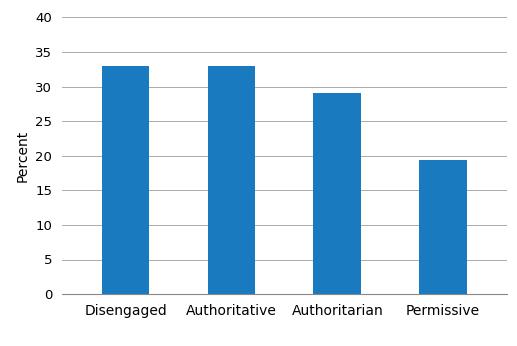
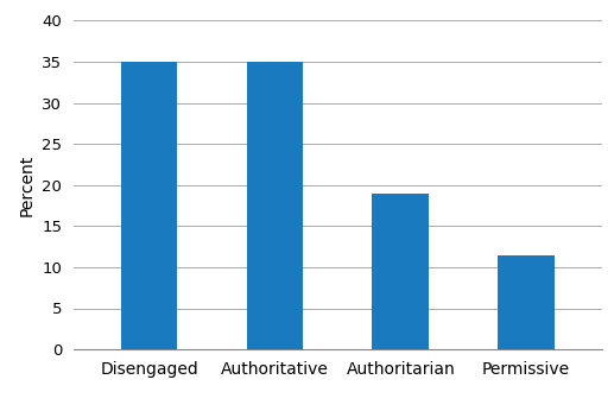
Disengaged: 33.0 -> 35.0
Authoritative: 33.0 -> 35.0
Authoritarian: 29.0 -> 19.0
Permissive: 19.4 -> 11.5
